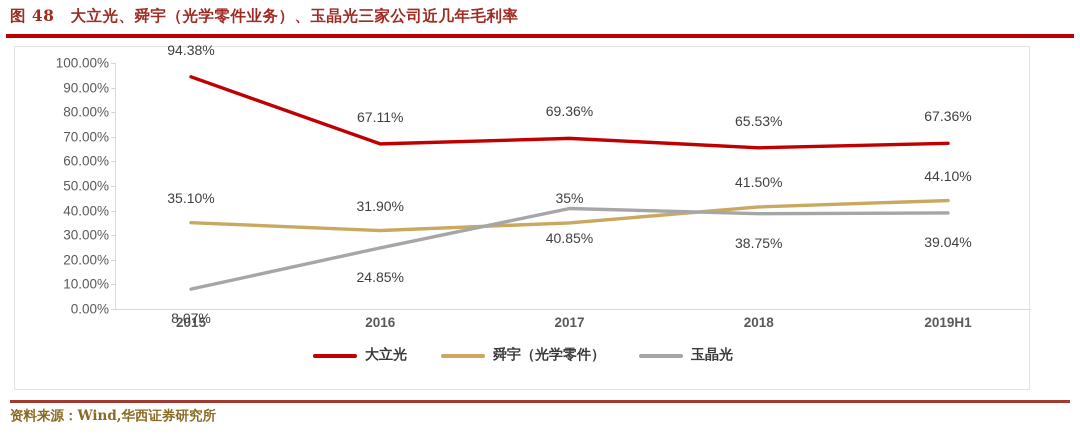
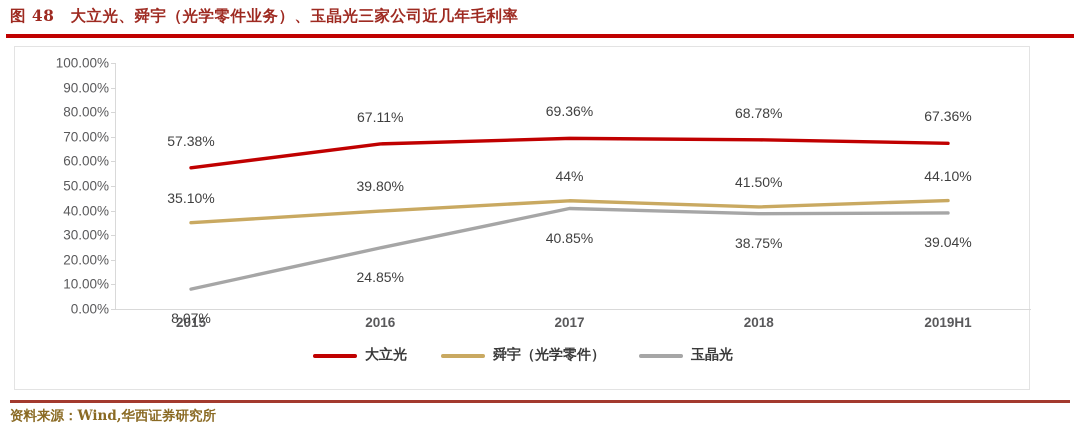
大立光/2015: 94.38% -> 57.38%
舜宇（光学零件）/2016: 31.90% -> 39.80%
舜宇（光学零件）/2017: 35% -> 44%
大立光/2018: 65.53% -> 68.78%
